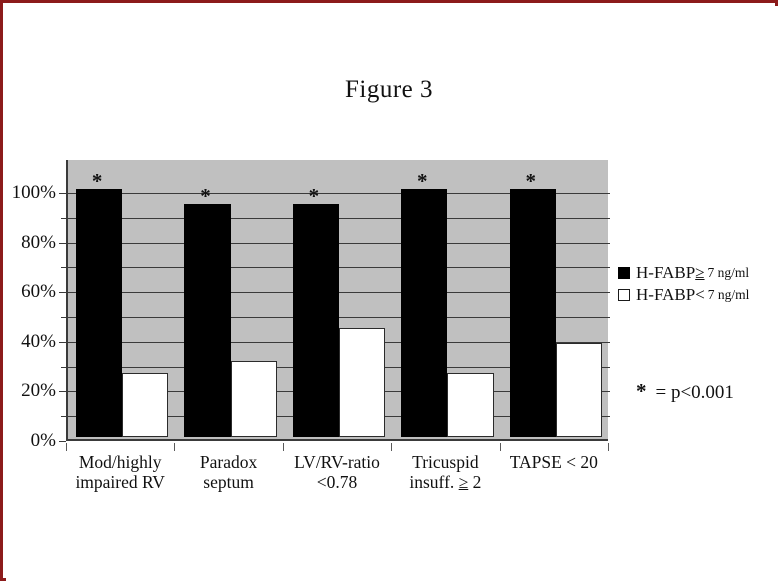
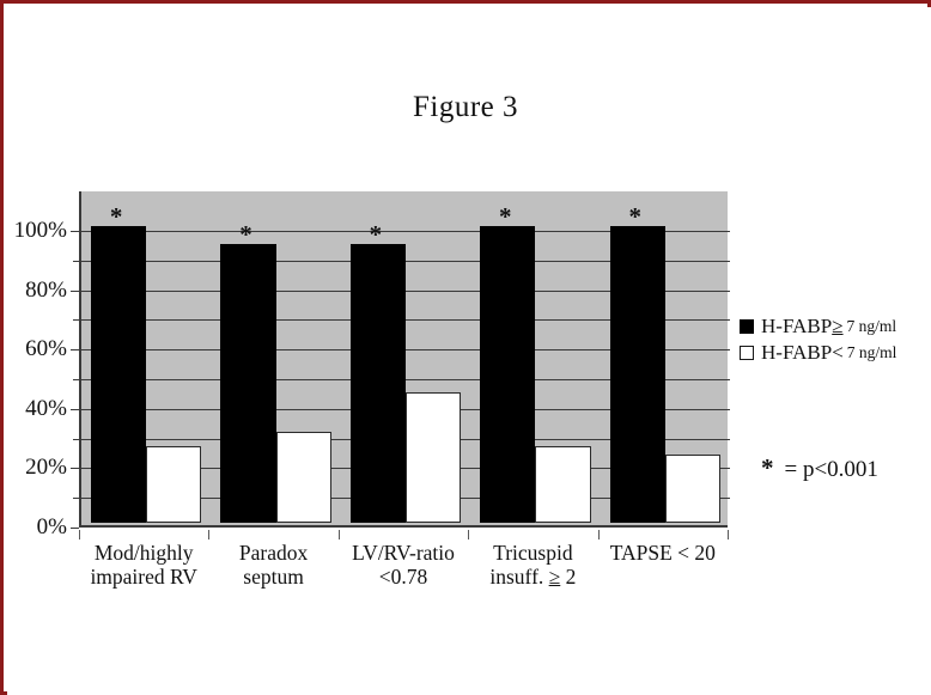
H-FABP < 7 ng/ml/TAPSE < 20: 38% -> 23%
